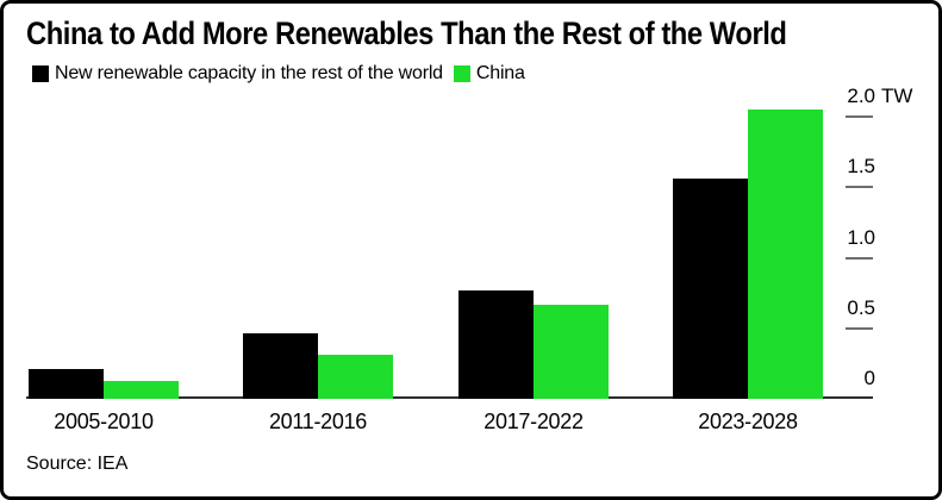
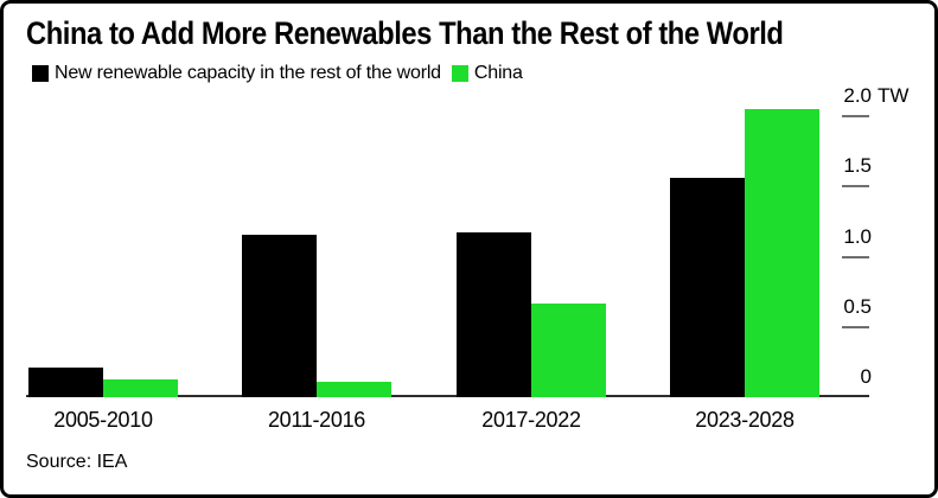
New renewable capacity in the rest of the world/2011-2016: 0.46 -> 1.16
China/2011-2016: 0.31 -> 0.11
New renewable capacity in the rest of the world/2017-2022: 0.77 -> 1.17
